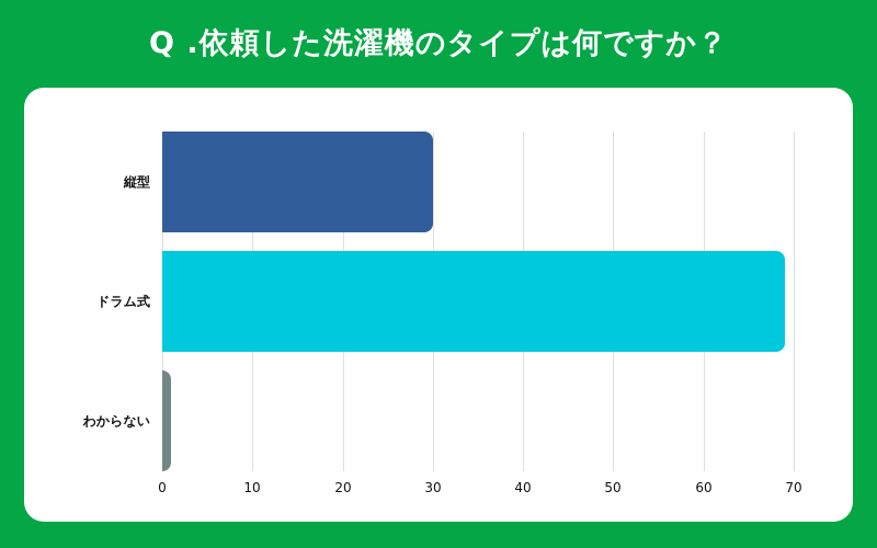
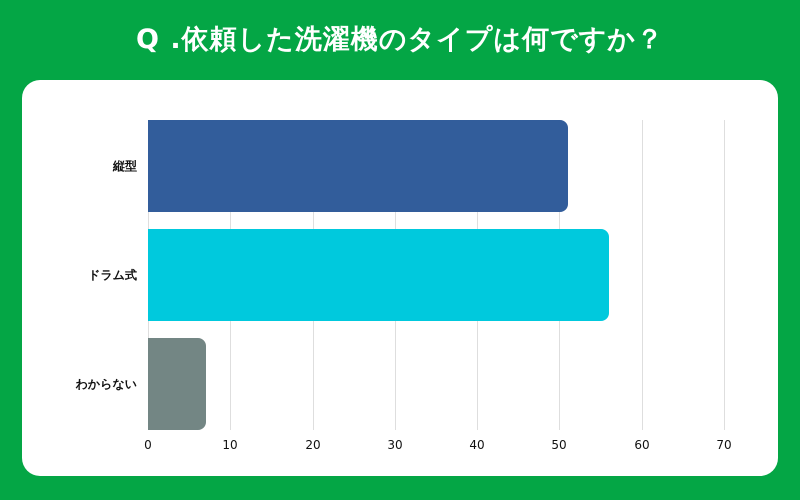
縦型: 30 -> 51
ドラム式: 69 -> 56
わからない: 1 -> 7
